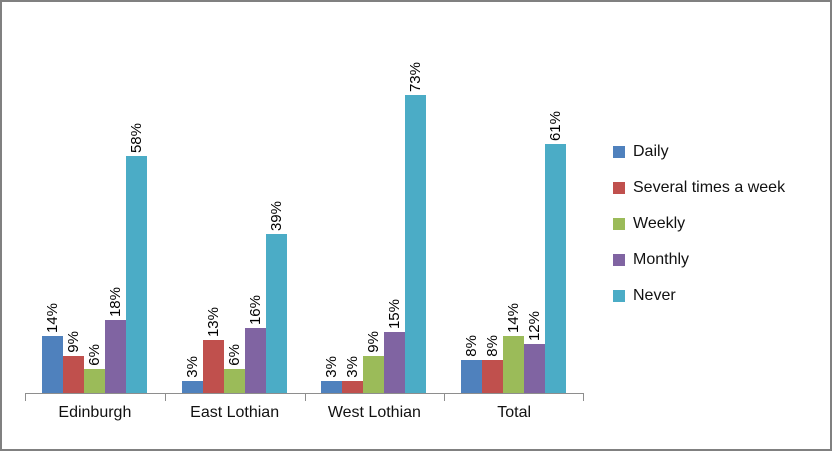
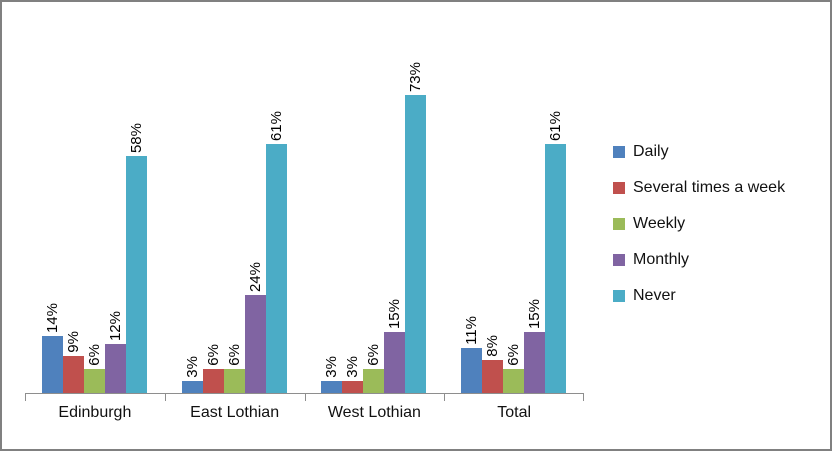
Monthly/Edinburgh: 18% -> 12%
Several times a week/East Lothian: 13% -> 6%
Monthly/East Lothian: 16% -> 24%
Never/East Lothian: 39% -> 61%
Weekly/West Lothian: 9% -> 6%
Daily/Total: 8% -> 11%
Weekly/Total: 14% -> 6%
Monthly/Total: 12% -> 15%
